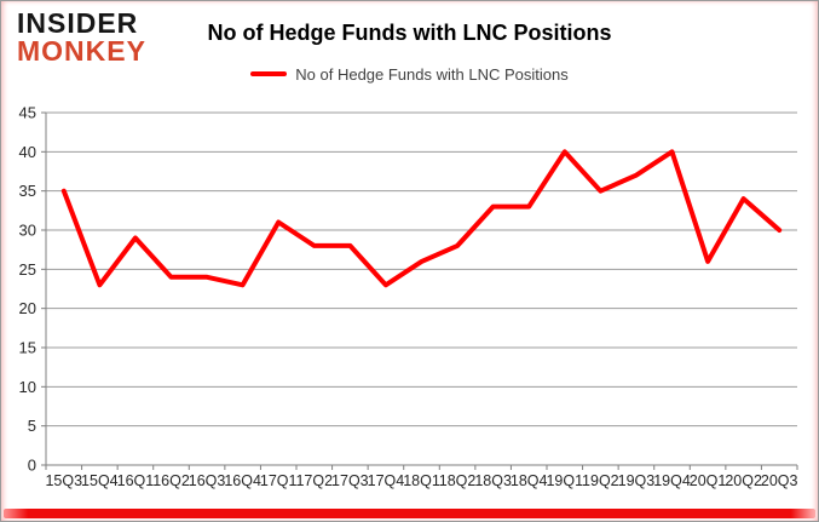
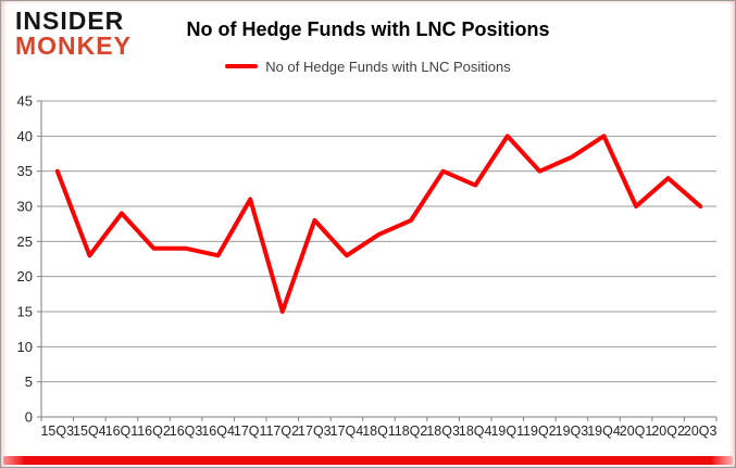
17Q2: 28 -> 15
18Q3: 33 -> 35
20Q1: 26 -> 30
